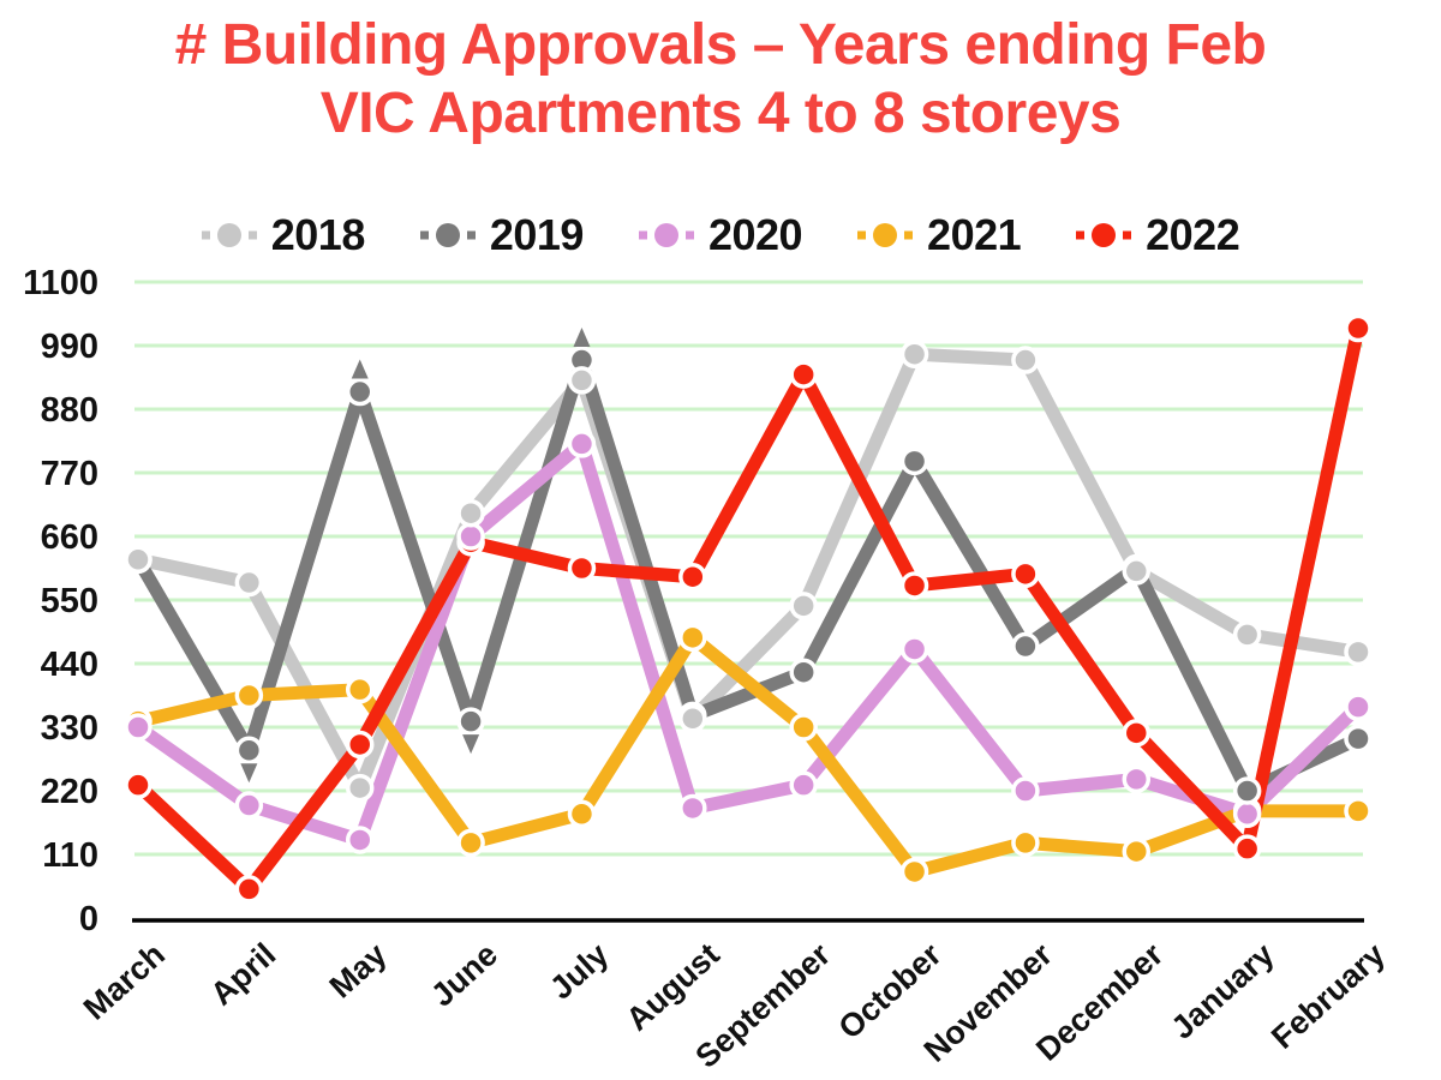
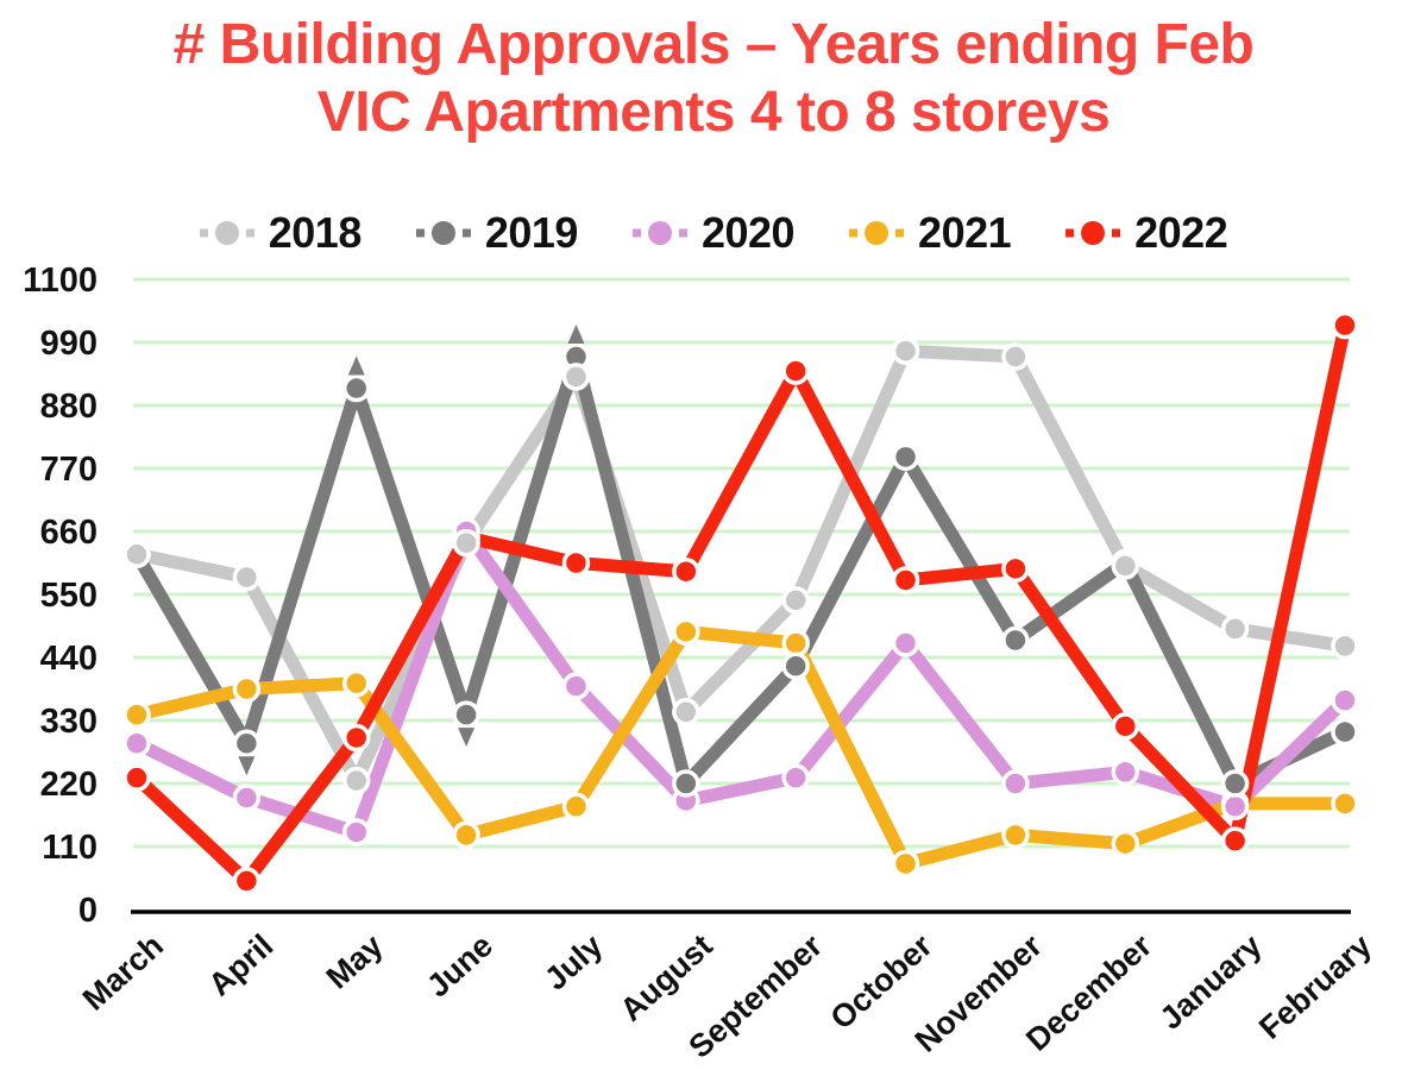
2020/March: 330 -> 290
2018/June: 700 -> 640
2020/July: 820 -> 390
2019/August: 350 -> 220
2021/September: 330 -> 460
